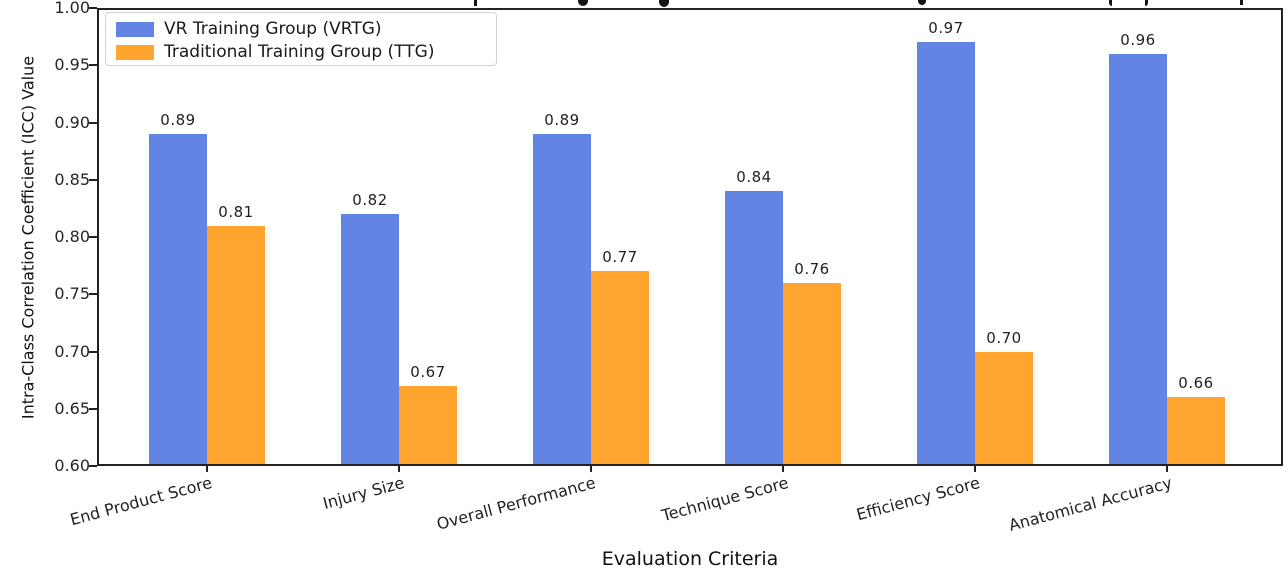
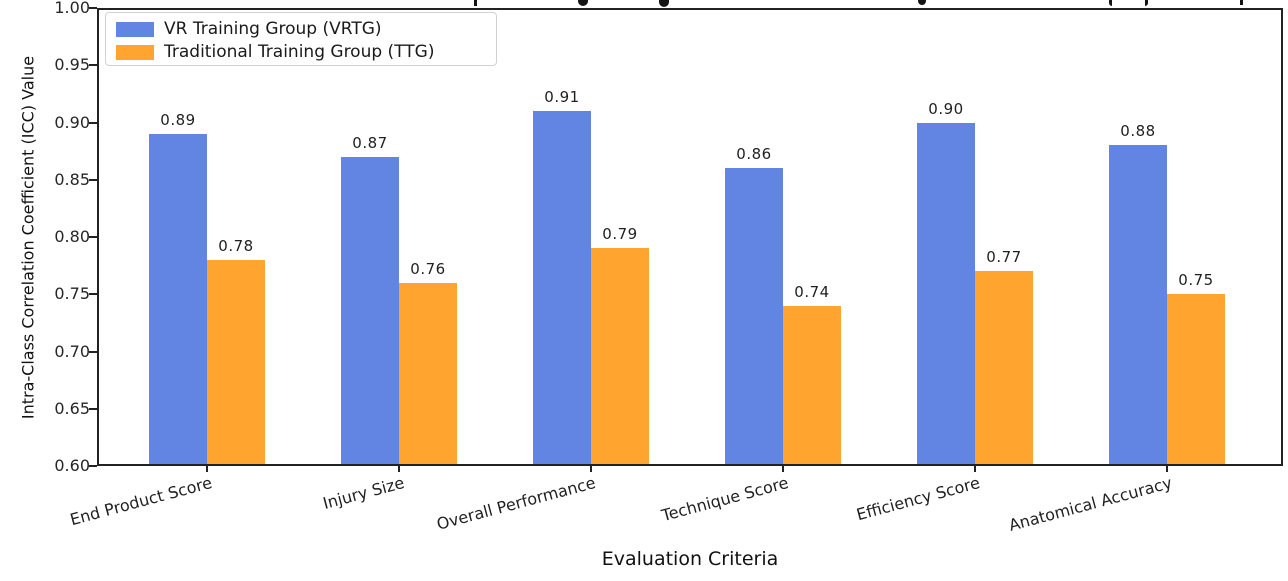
Traditional Training Group (TTG)/End Product Score: 0.81 -> 0.78
VR Training Group (VRTG)/Injury Size: 0.82 -> 0.87
Traditional Training Group (TTG)/Injury Size: 0.67 -> 0.76
VR Training Group (VRTG)/Overall Performance: 0.89 -> 0.91
Traditional Training Group (TTG)/Overall Performance: 0.77 -> 0.79
VR Training Group (VRTG)/Technique Score: 0.84 -> 0.86
Traditional Training Group (TTG)/Technique Score: 0.76 -> 0.74
VR Training Group (VRTG)/Efficiency Score: 0.97 -> 0.90
Traditional Training Group (TTG)/Efficiency Score: 0.70 -> 0.77
VR Training Group (VRTG)/Anatomical Accuracy: 0.96 -> 0.88
Traditional Training Group (TTG)/Anatomical Accuracy: 0.66 -> 0.75
